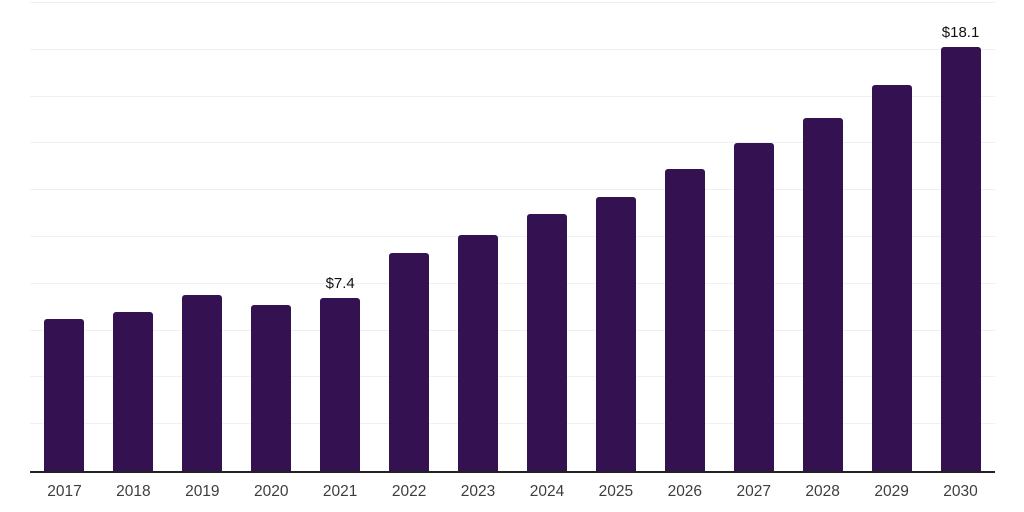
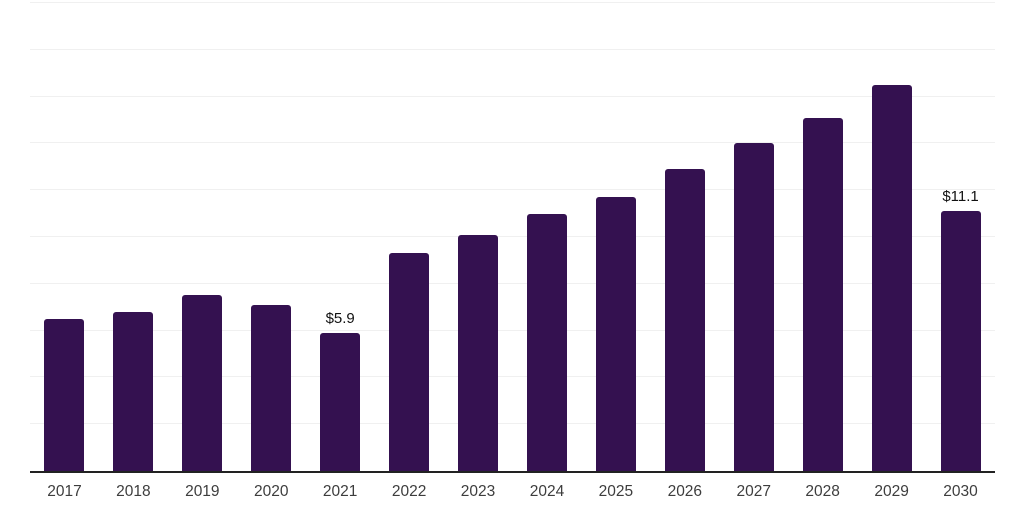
2021: $7.4 -> $5.9
2030: $18.1 -> $11.1
